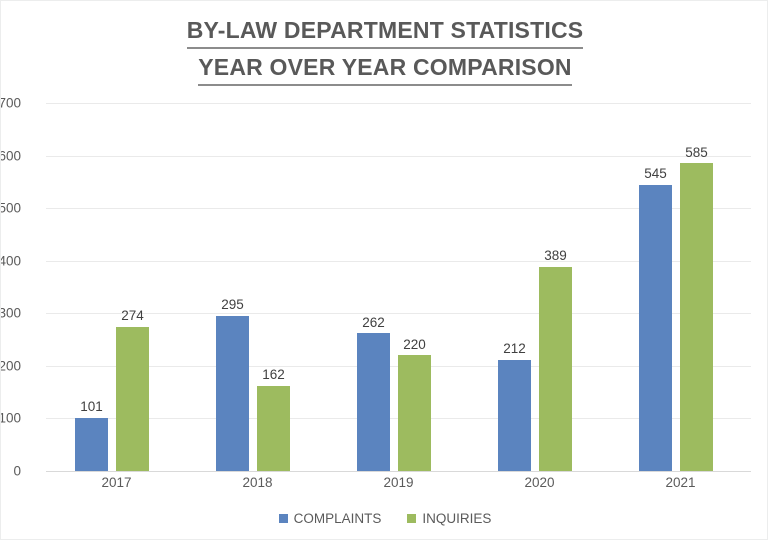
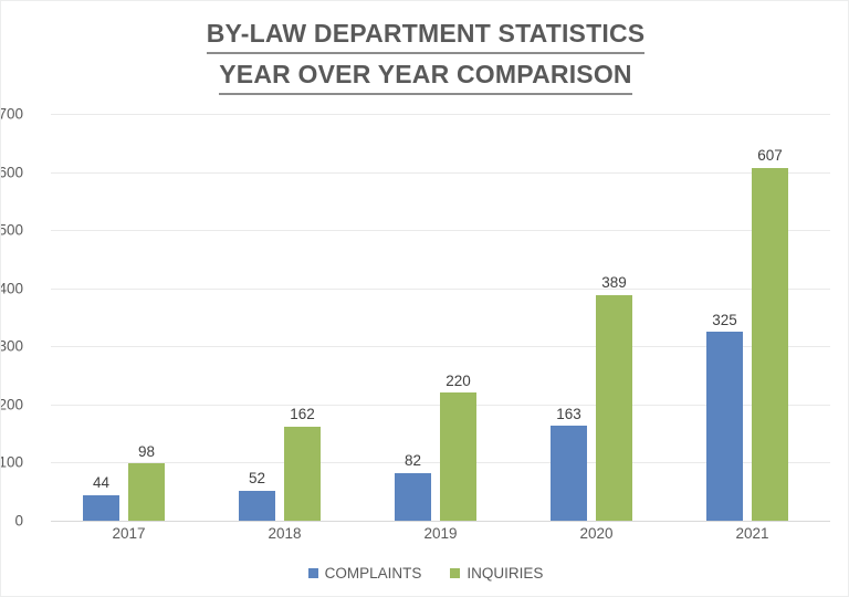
COMPLAINTS/2017: 101 -> 44
INQUIRIES/2017: 274 -> 98
COMPLAINTS/2018: 295 -> 52
COMPLAINTS/2019: 262 -> 82
COMPLAINTS/2020: 212 -> 163
COMPLAINTS/2021: 545 -> 325
INQUIRIES/2021: 585 -> 607
